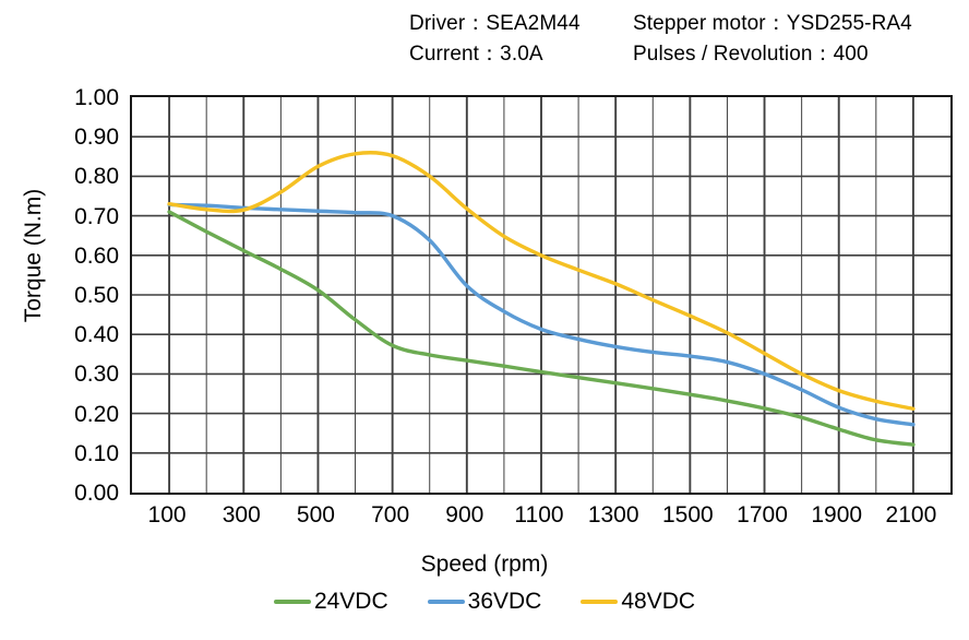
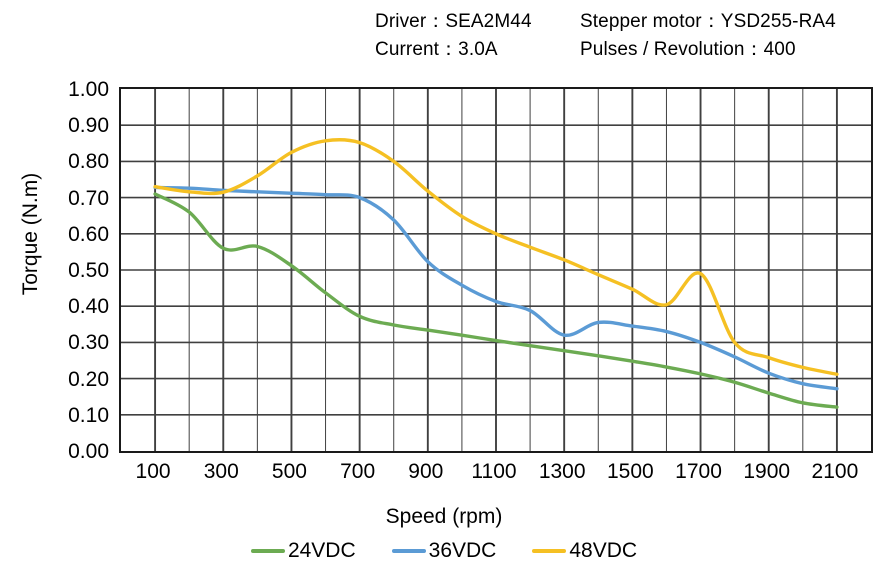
24VDC/300: 0.61 -> 0.56
36VDC/1300: 0.37 -> 0.32
48VDC/1700: 0.35 -> 0.49
